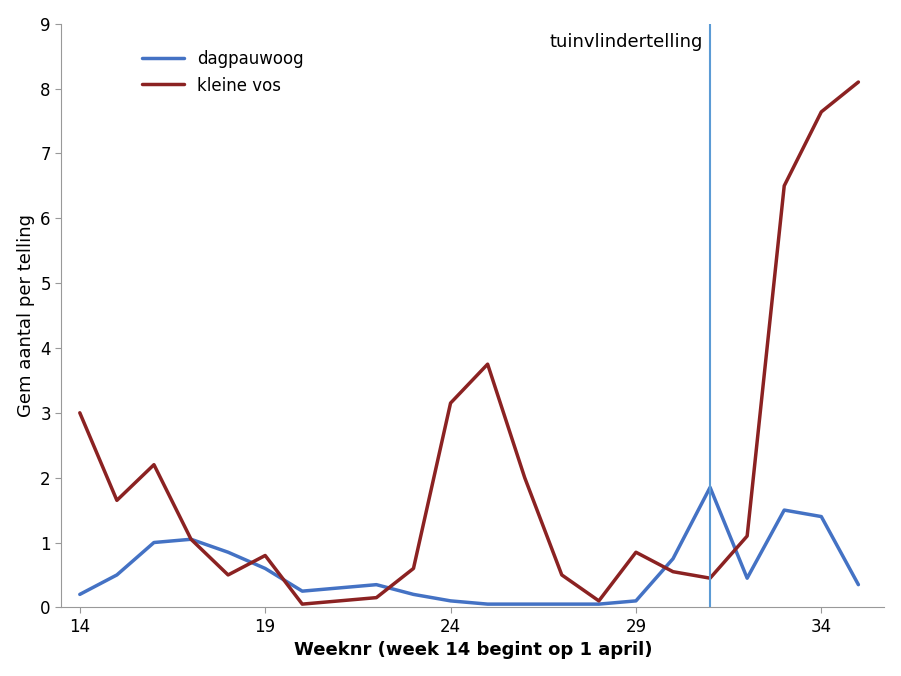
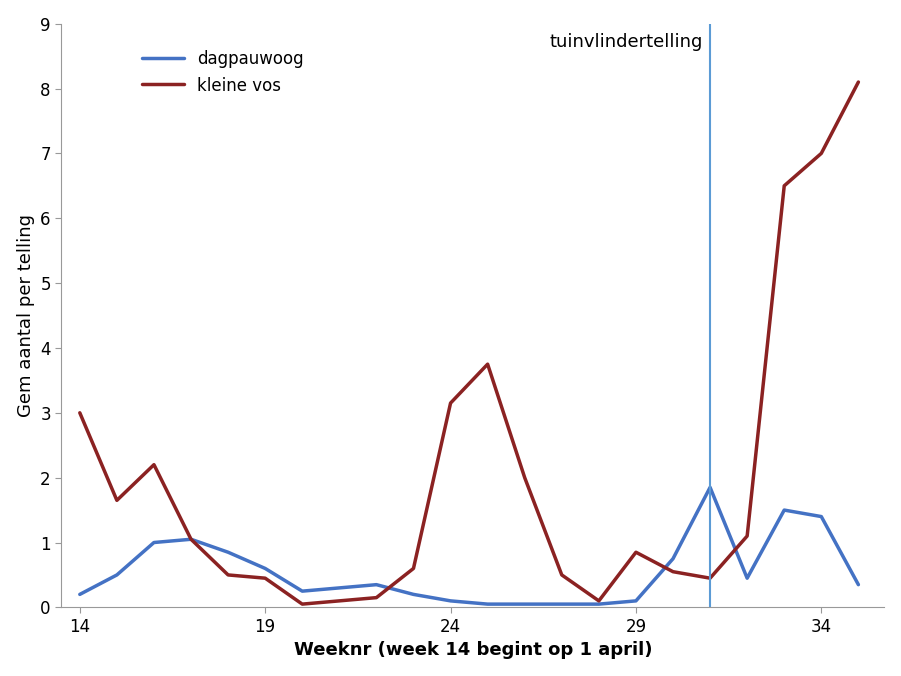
kleine vos/19: 0.80 -> 0.45
kleine vos/34: 7.64 -> 7.00
